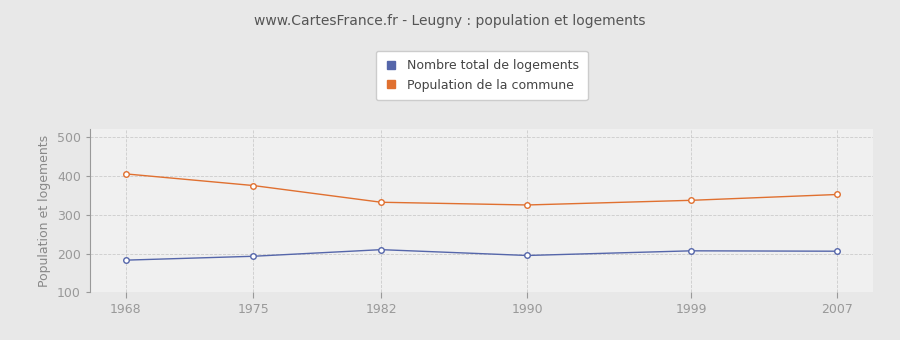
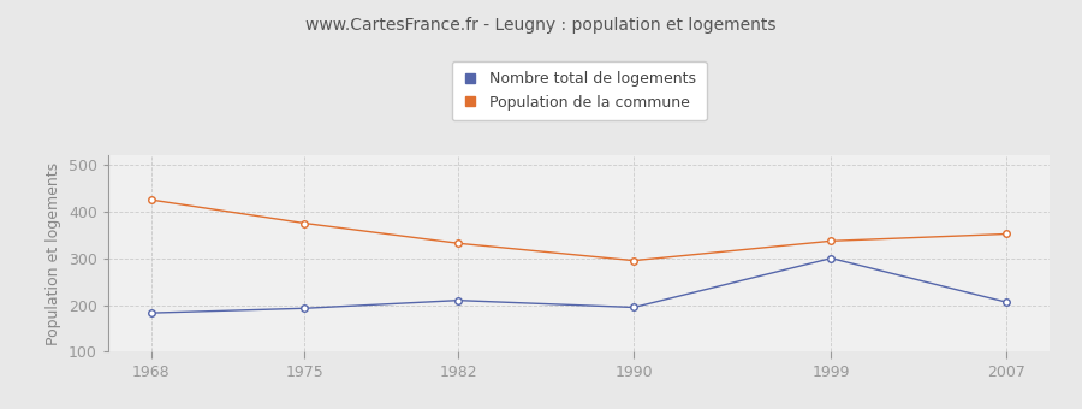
Population de la commune/1968: 405 -> 425
Population de la commune/1990: 325 -> 295
Nombre total de logements/1999: 207 -> 300
